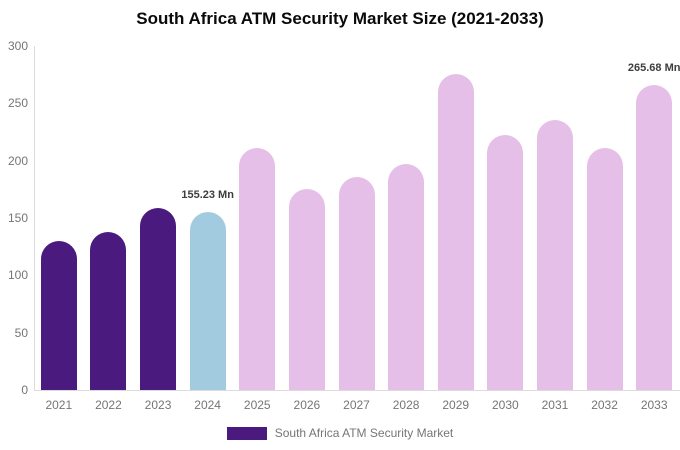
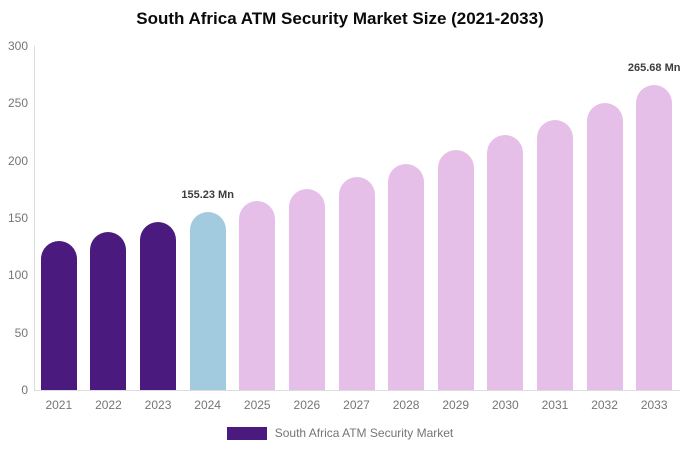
2023: 159 -> 146
2025: 211 -> 165
2029: 276 -> 209
2032: 211 -> 250
